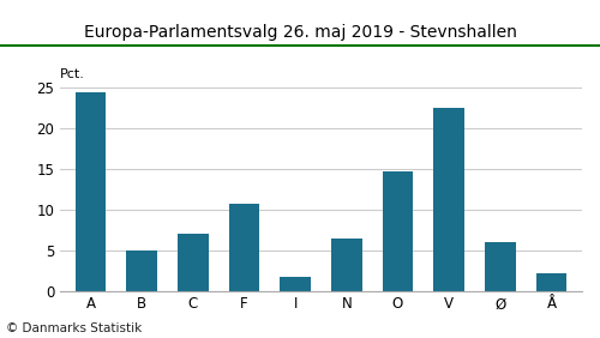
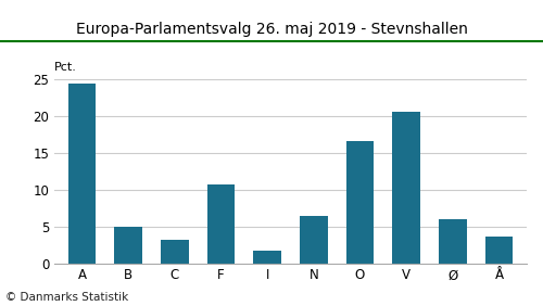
C: 7.0 -> 3.2
O: 14.7 -> 16.6
V: 22.5 -> 20.6
Å: 2.1 -> 3.6
